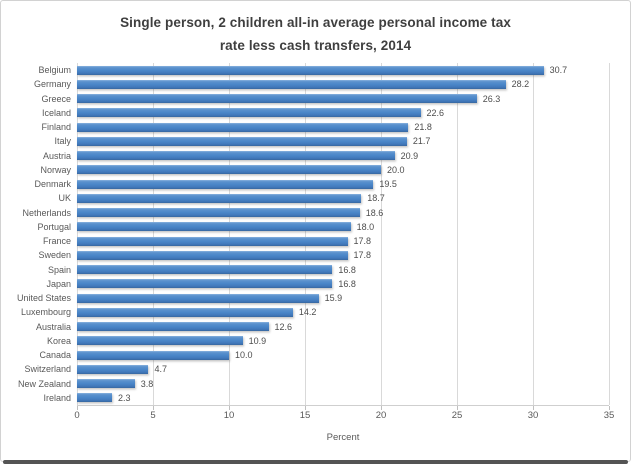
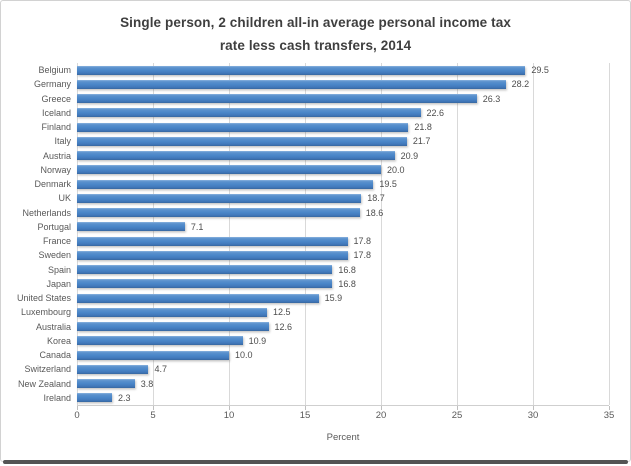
Belgium: 30.7 -> 29.5
Portugal: 18.0 -> 7.1
Luxembourg: 14.2 -> 12.5
